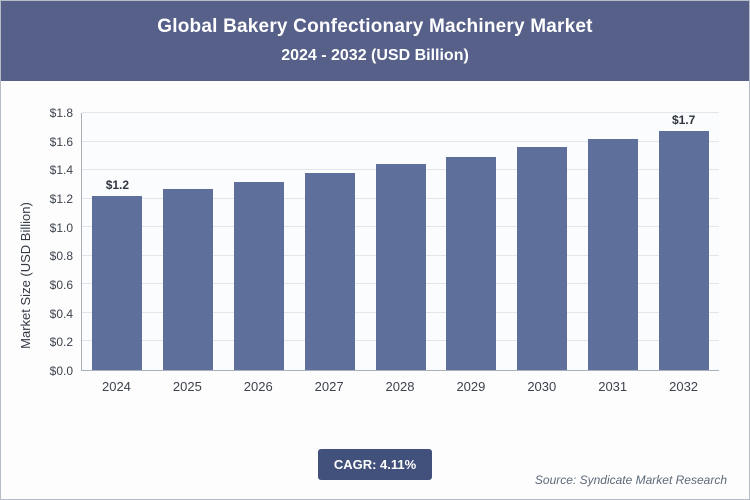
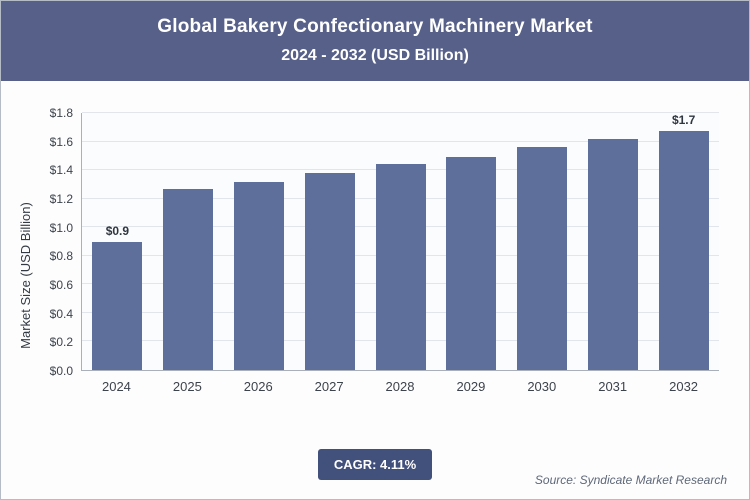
2024: $1.2 -> $0.9
